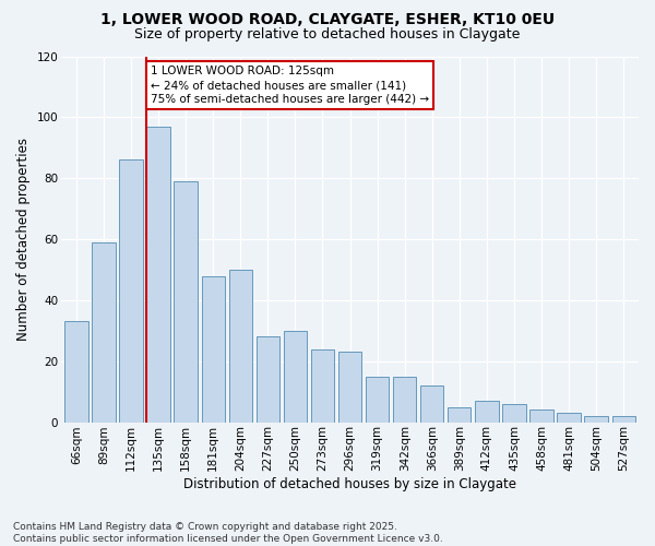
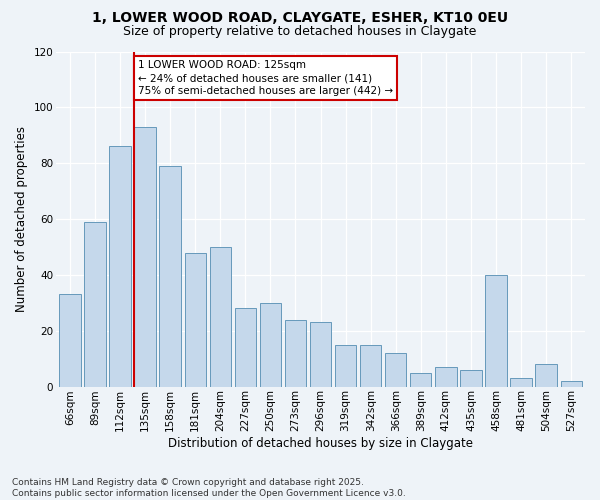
135sqm: 97 -> 93
458sqm: 4 -> 40
504sqm: 2 -> 8
